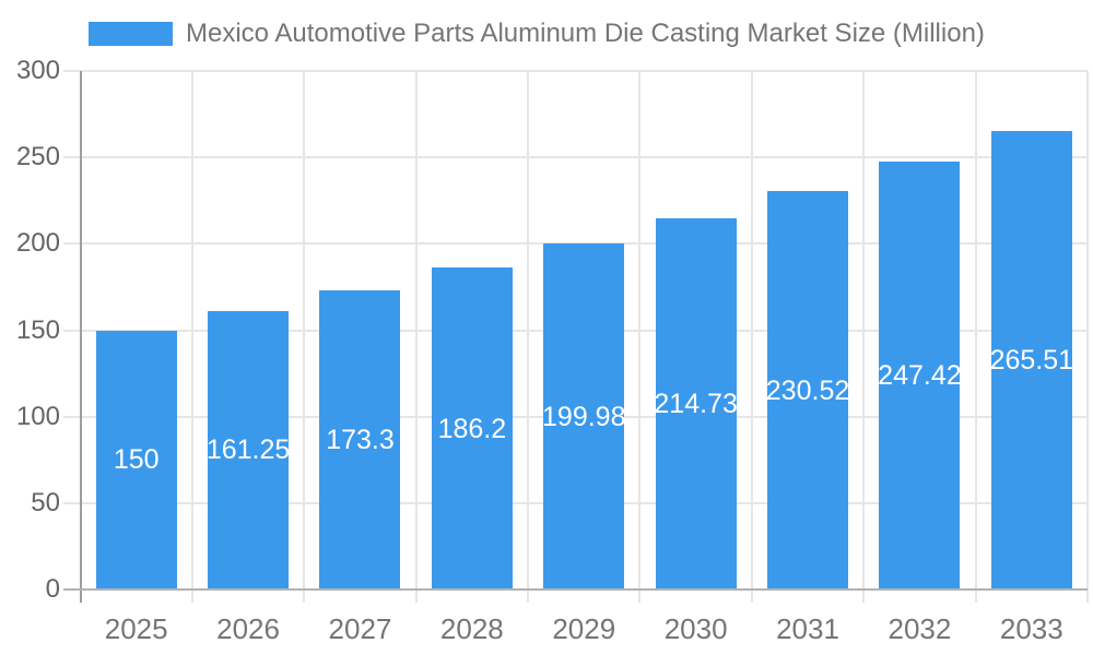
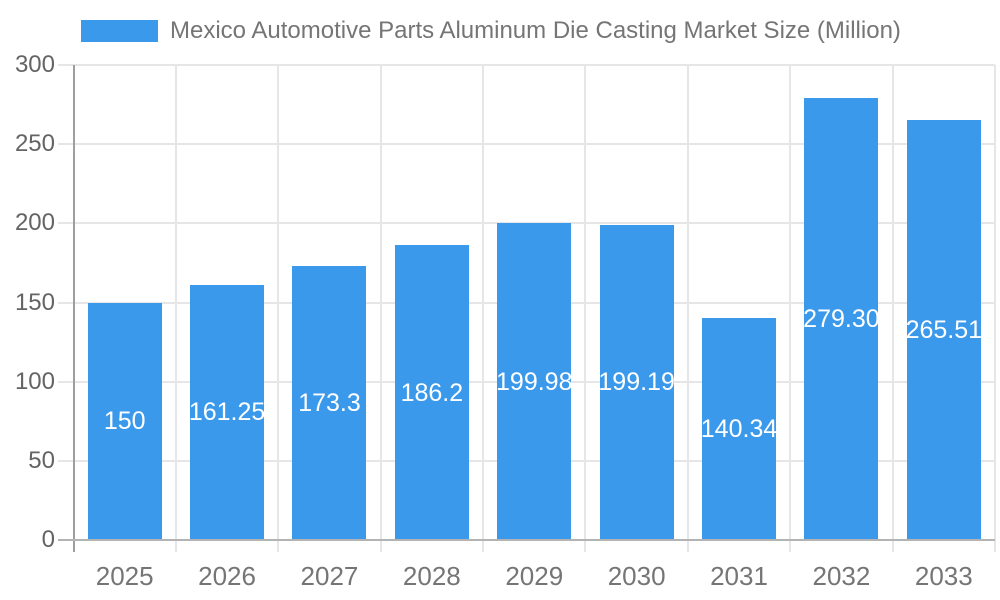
2030: 214.73 -> 199.19
2031: 230.52 -> 140.34
2032: 247.42 -> 279.30
